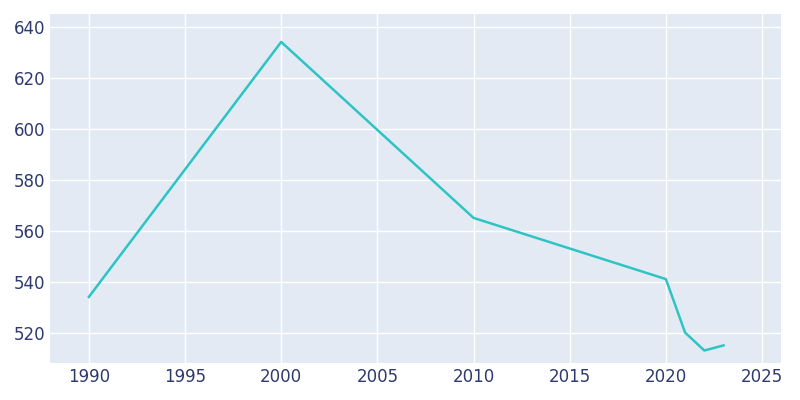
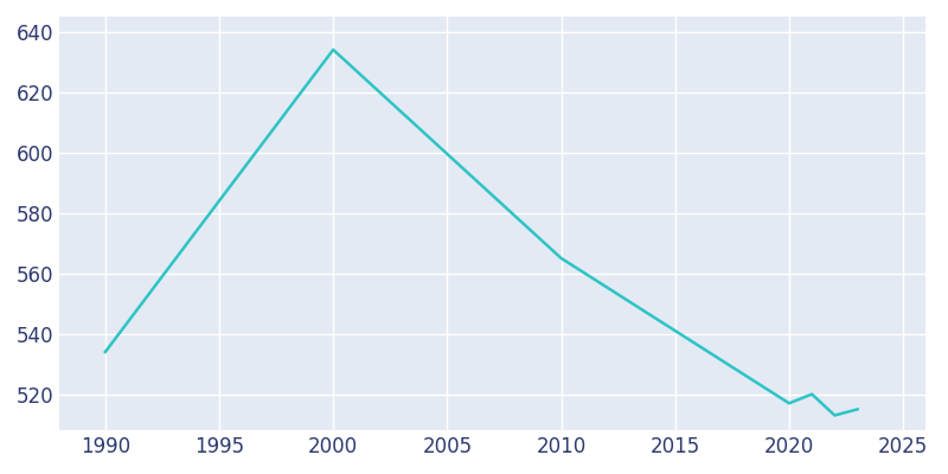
2020: 541 -> 517
